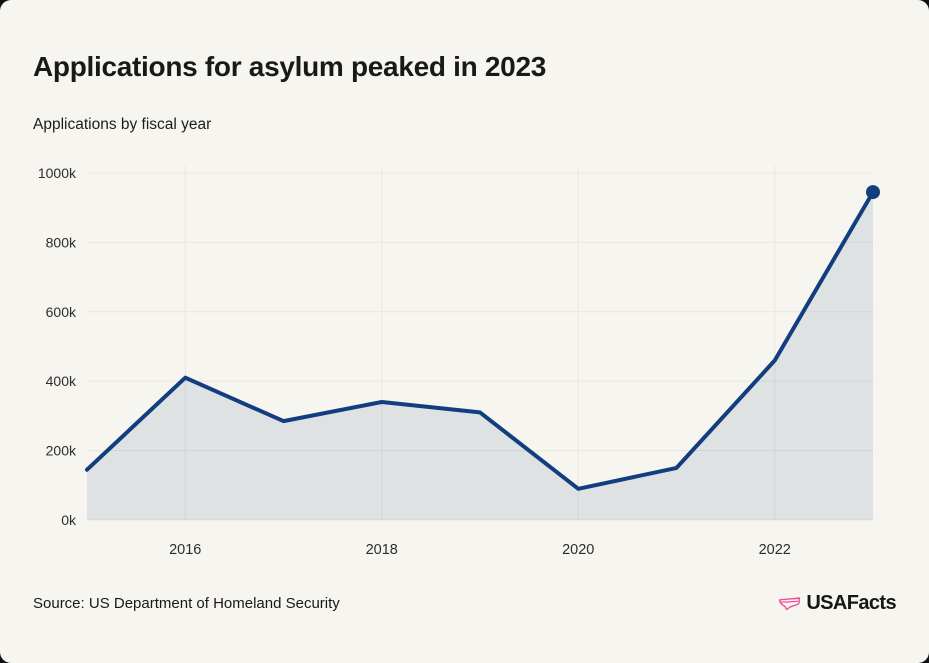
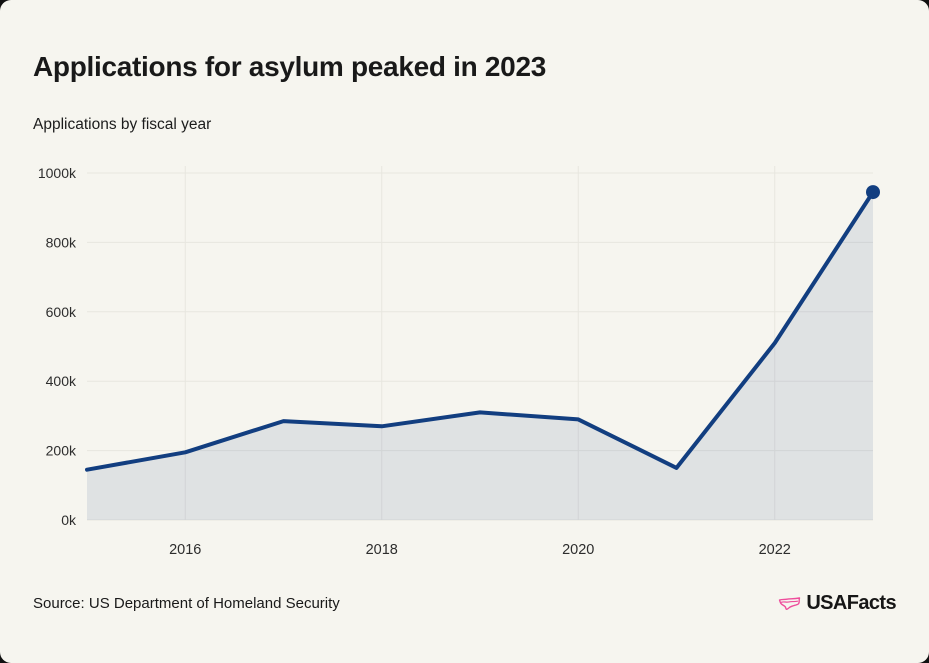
2016: 410k -> 200k
2018: 340k -> 270k
2020: 90k -> 290k
2022: 460k -> 510k
